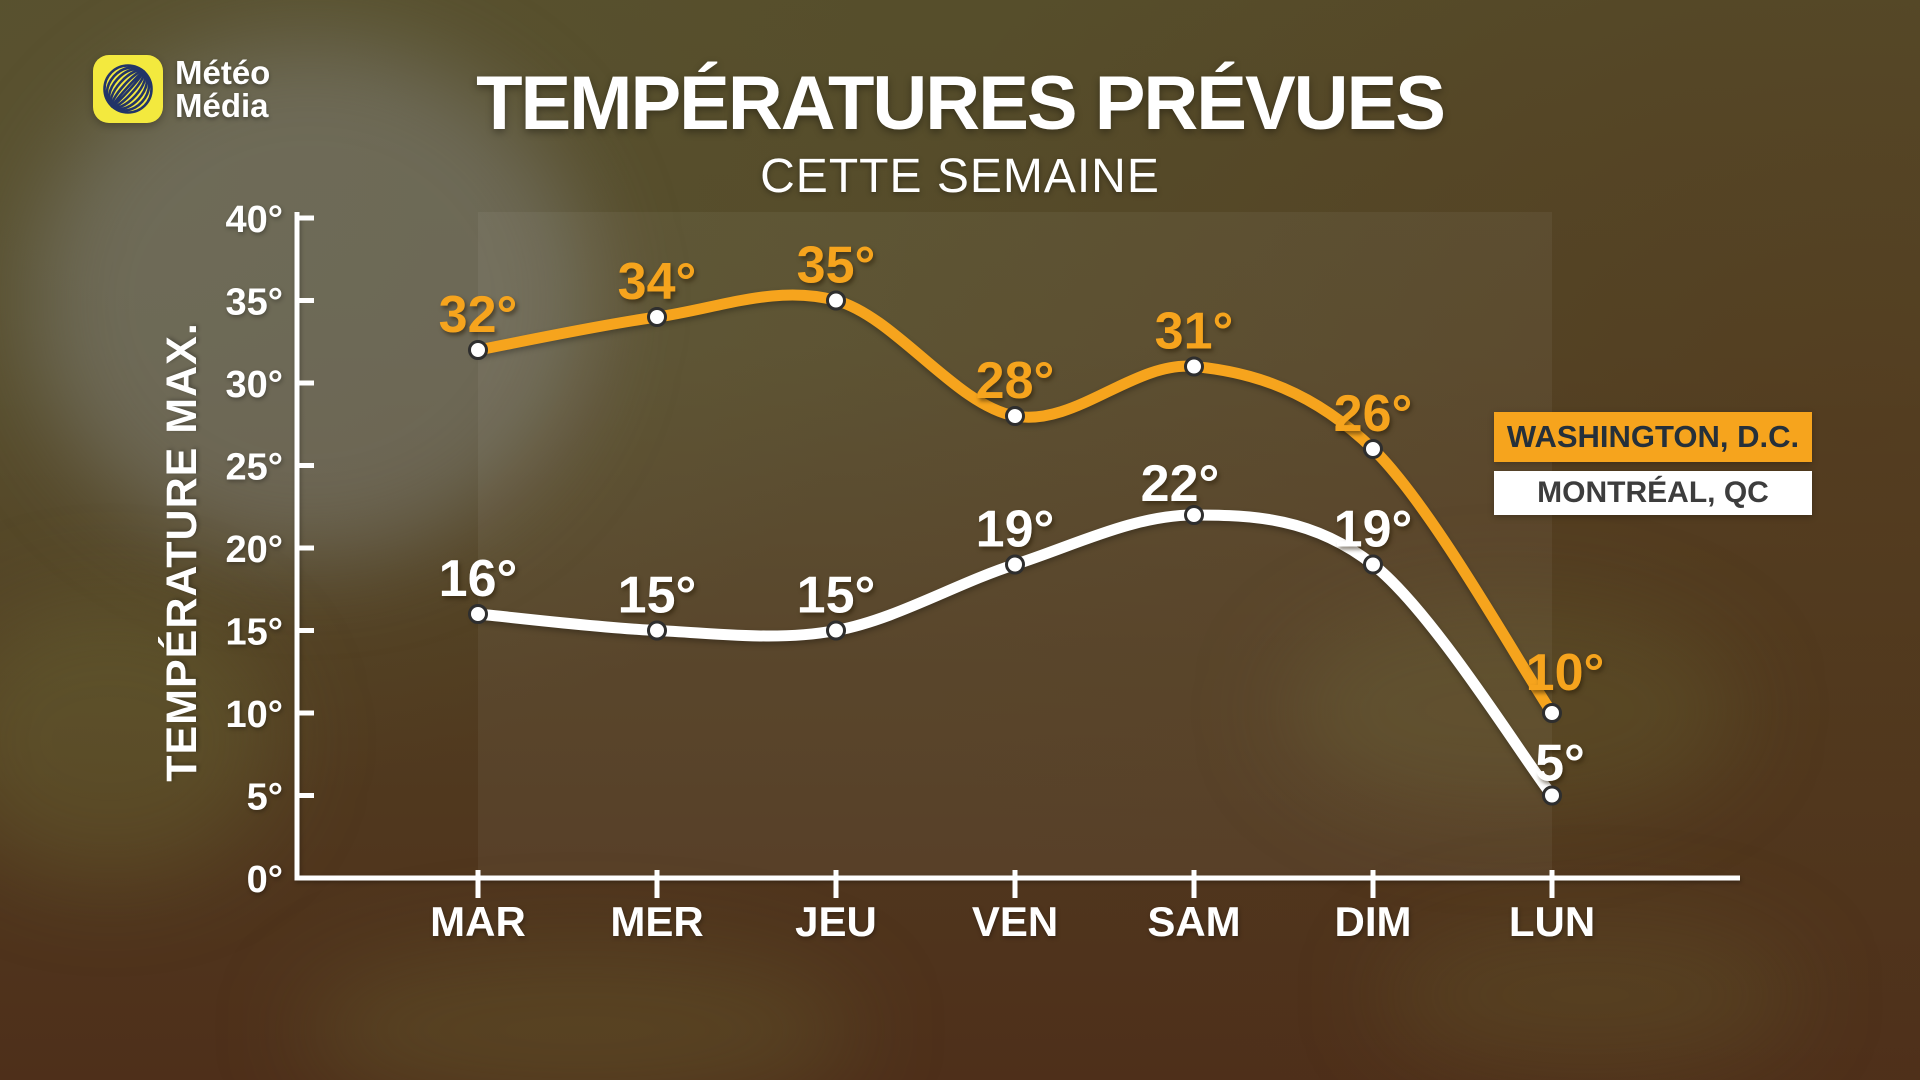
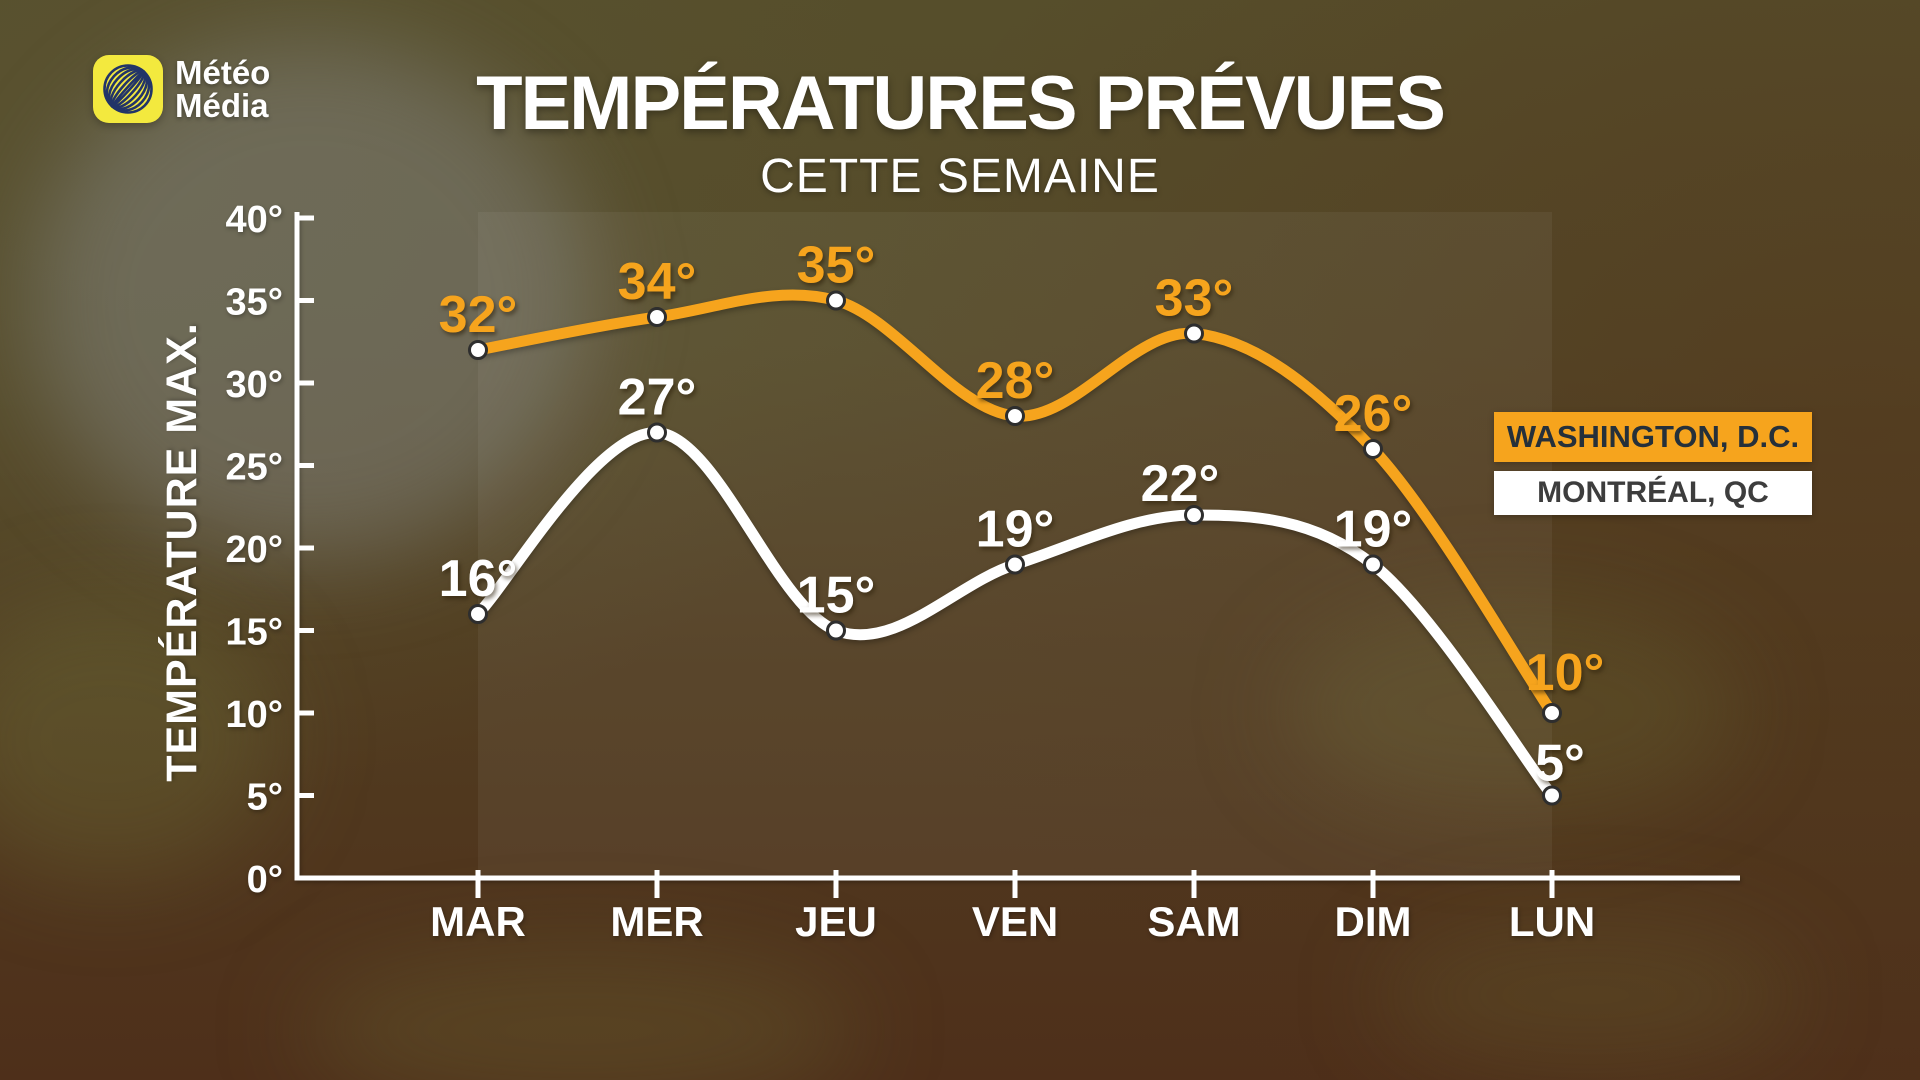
MONTRÉAL, QC/MER: 15° -> 27°
WASHINGTON, D.C./SAM: 31° -> 33°
